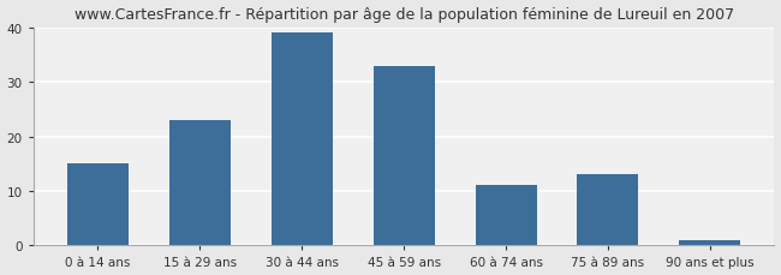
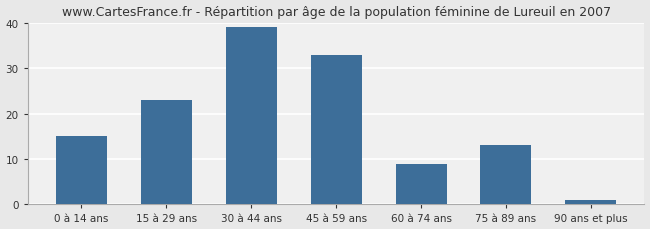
60 à 74 ans: 11 -> 9
